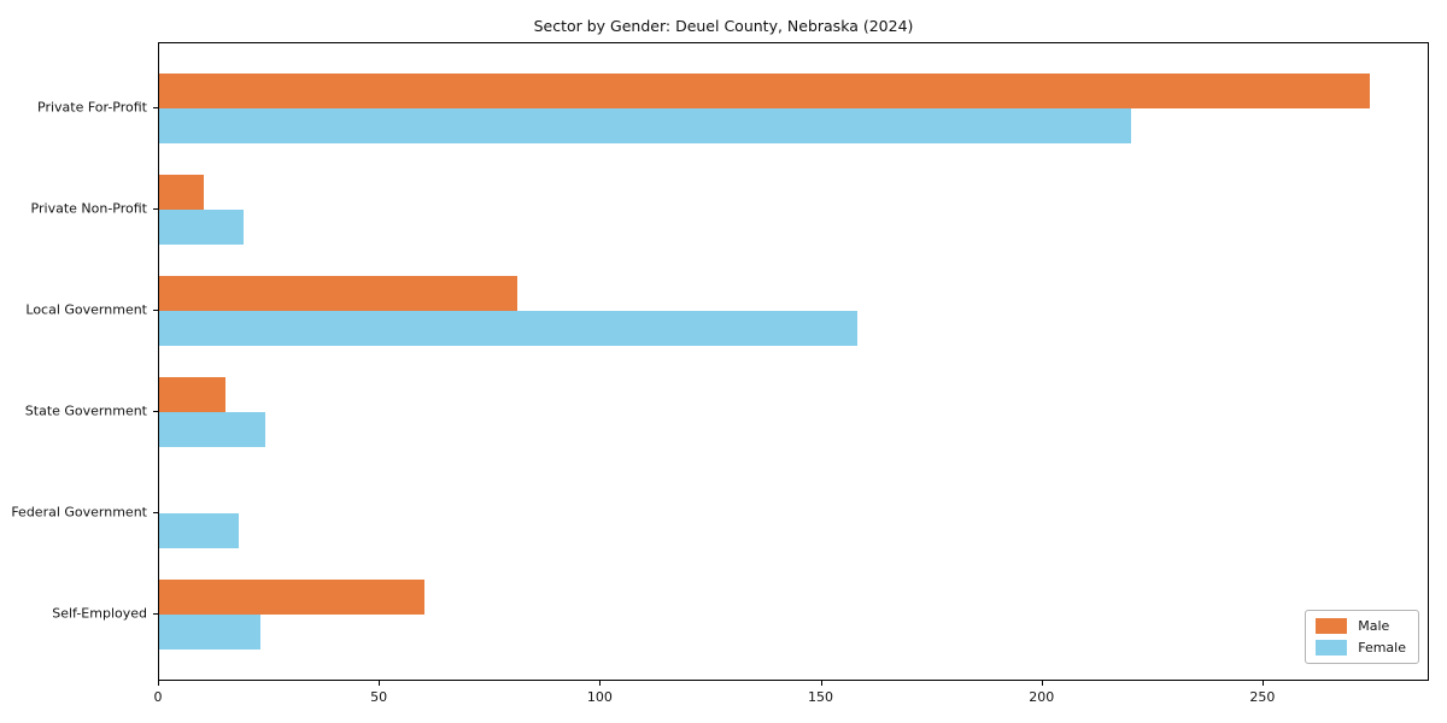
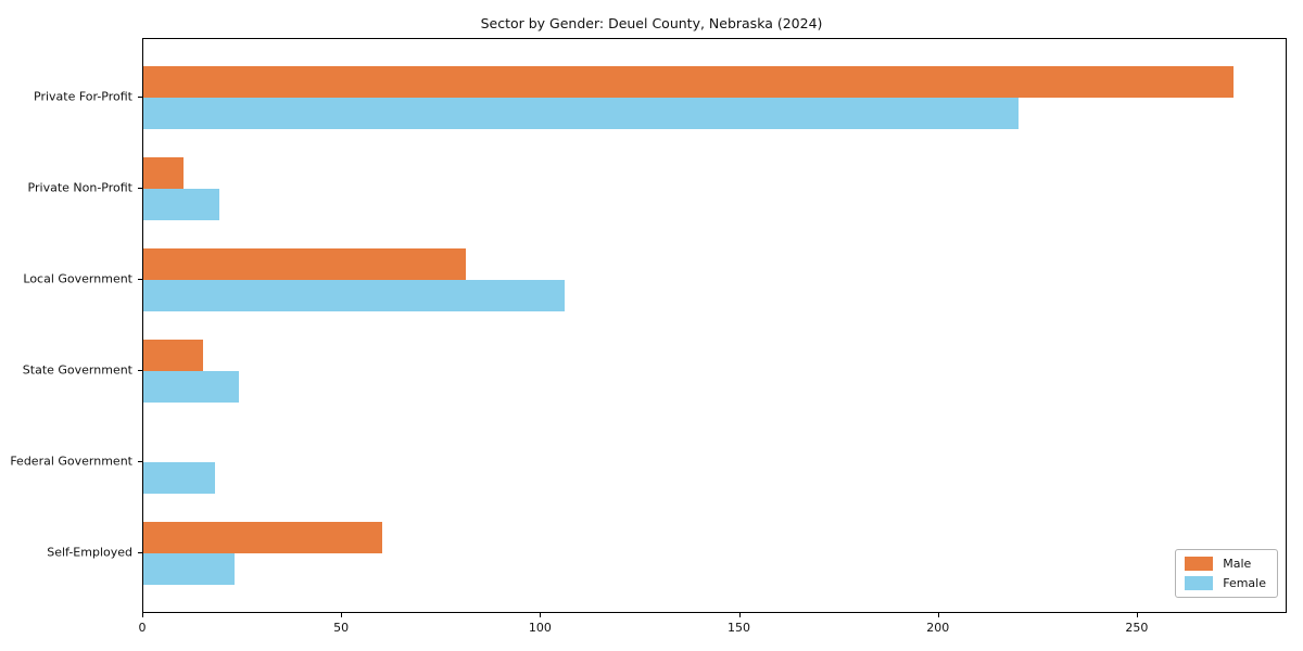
Female/Local Government: 158 -> 106
